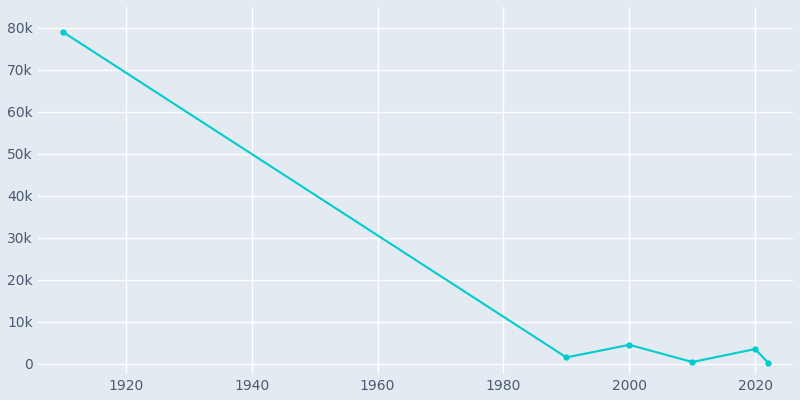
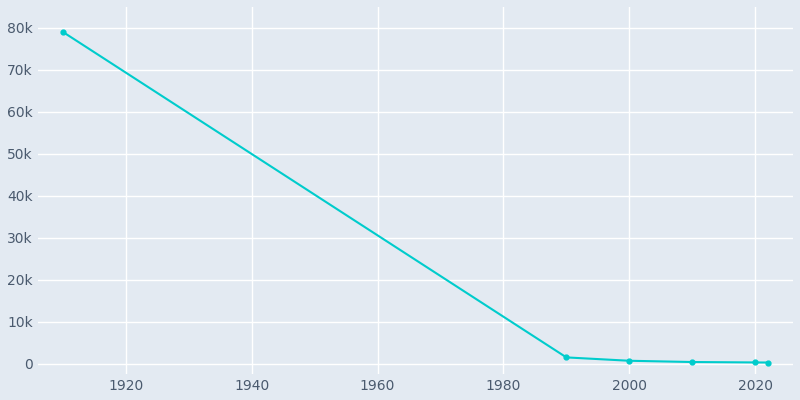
2000: 4.5k -> 0.7k
2020: 3.5k -> 0.3k
